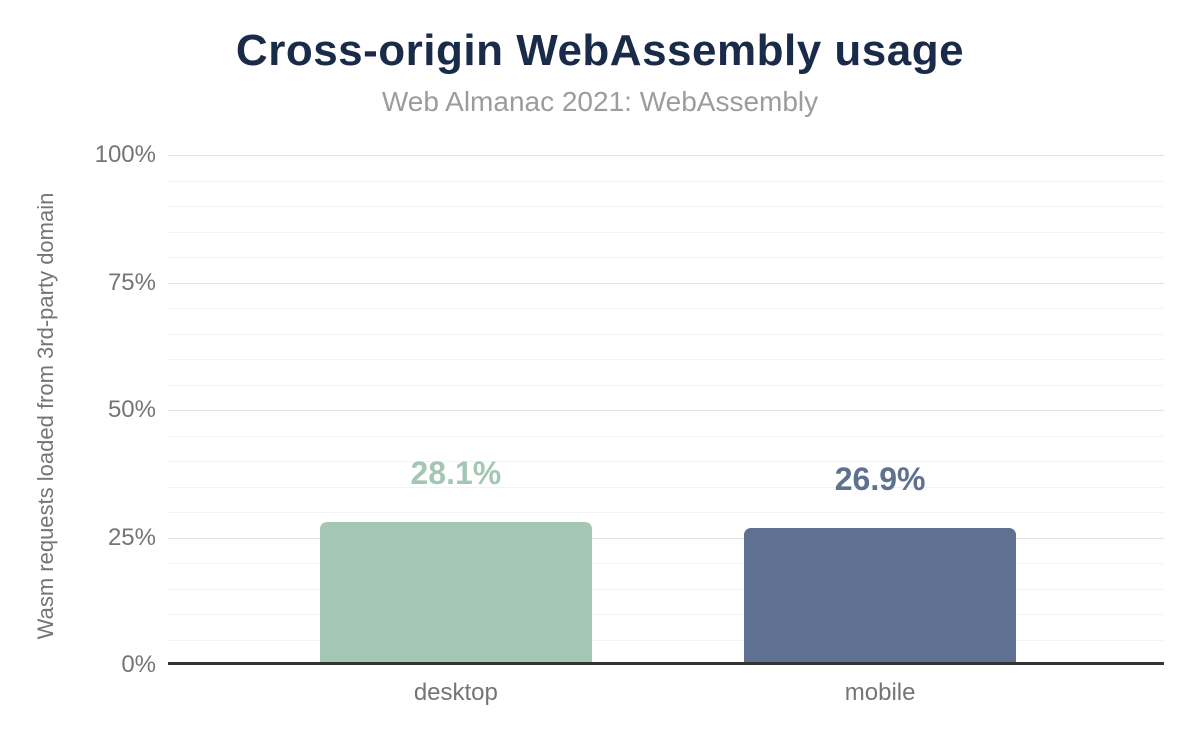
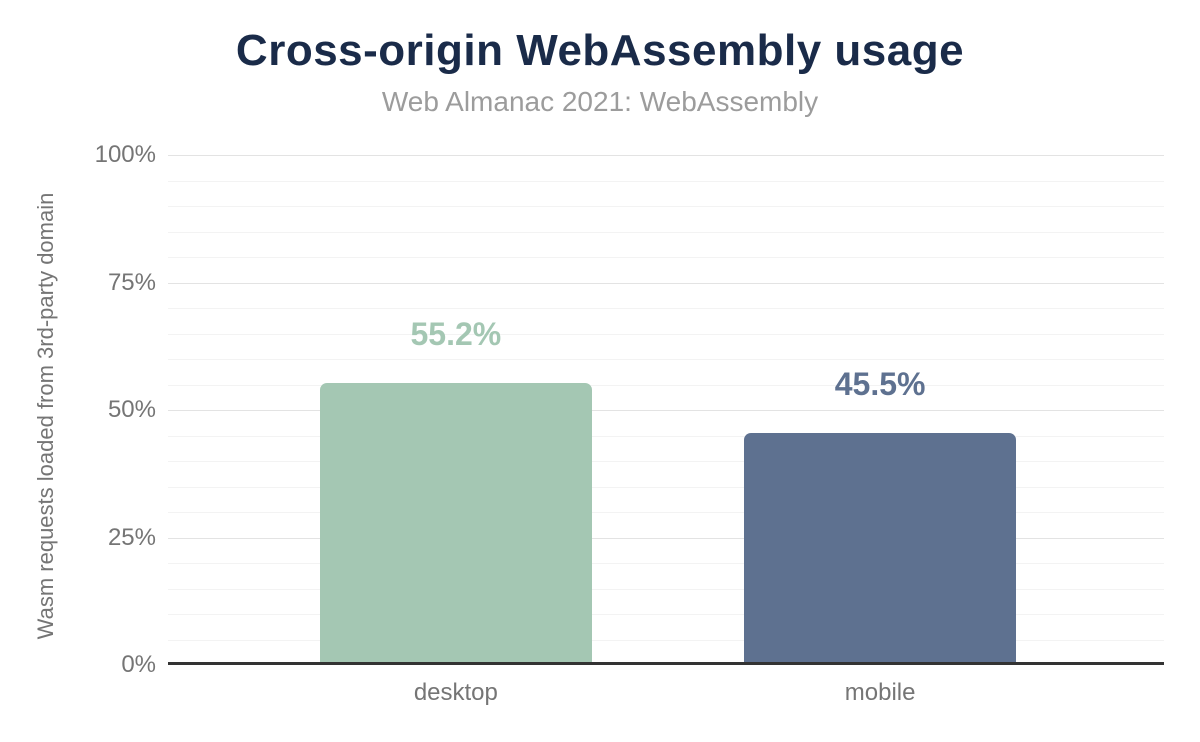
desktop: 28.1% -> 55.2%
mobile: 26.9% -> 45.5%
